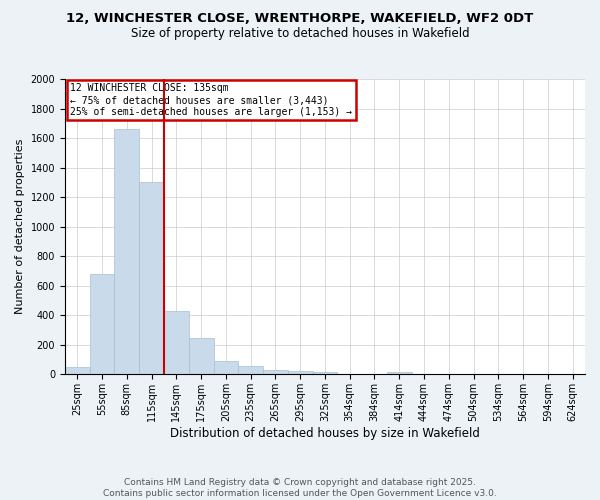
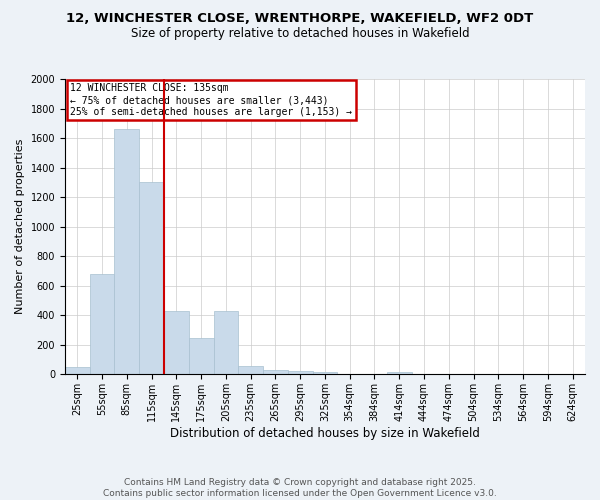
205sqm: 90 -> 430
